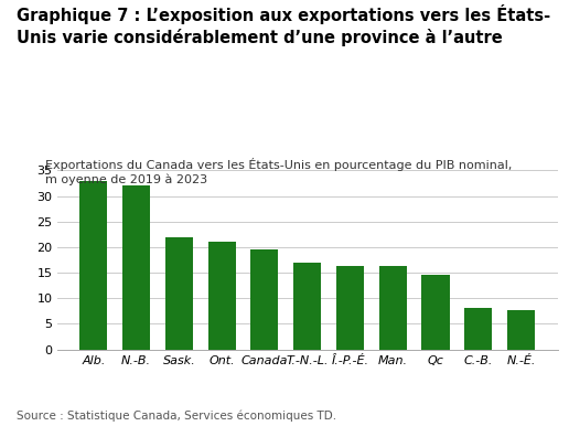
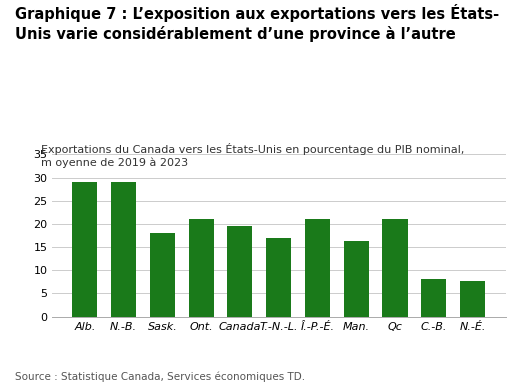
Alb.: 33.0 -> 29.0
N.-B.: 32.0 -> 29.0
Sask.: 22.0 -> 18.0
Î.-P.-É.: 16.3 -> 21.0
Qc: 14.5 -> 21.0
